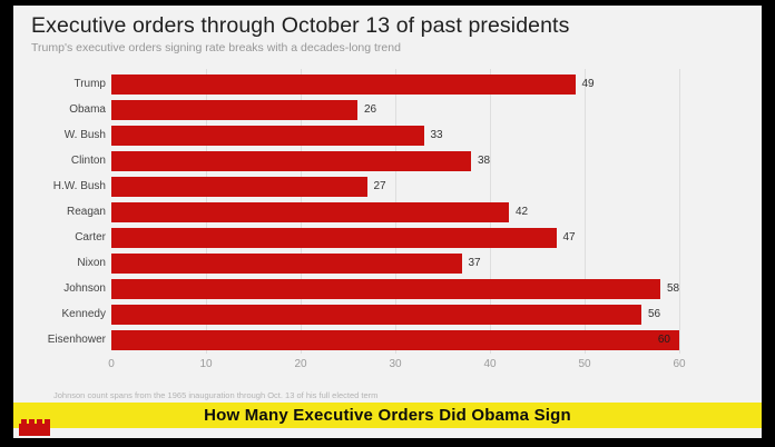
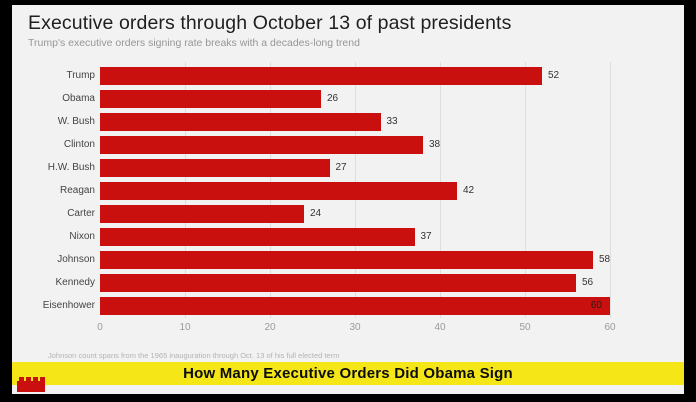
Trump: 49 -> 52
Carter: 47 -> 24
